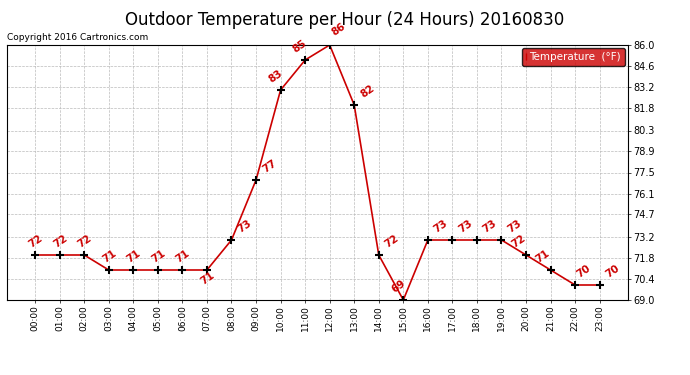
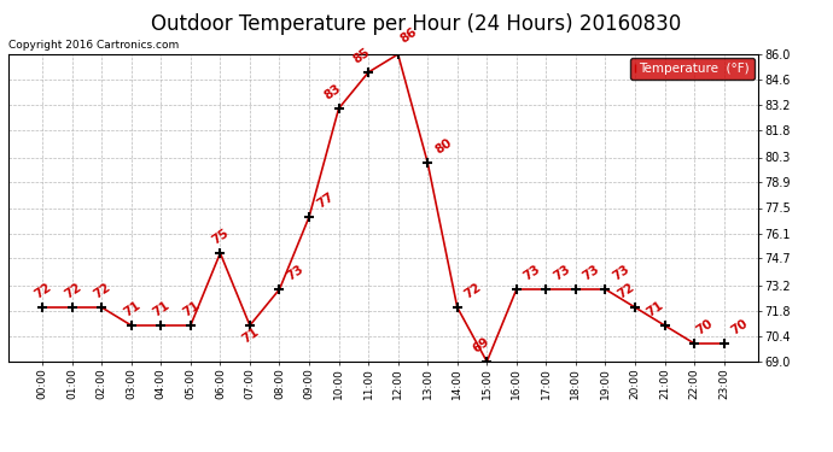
06:00: 71 -> 75
13:00: 82 -> 80
